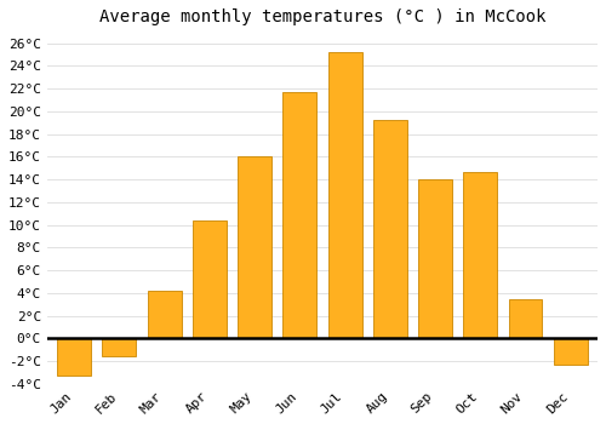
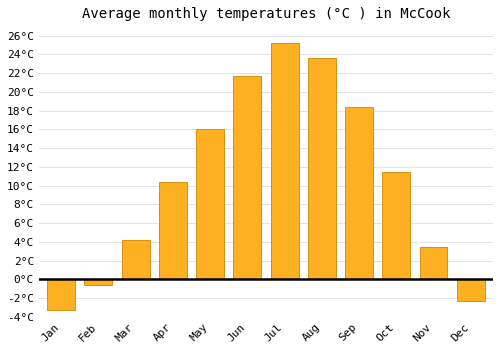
Feb: -1.6°C -> -0.6°C
Aug: 19.2°C -> 23.6°C
Sep: 14.0°C -> 18.4°C
Oct: 14.6°C -> 11.5°C
